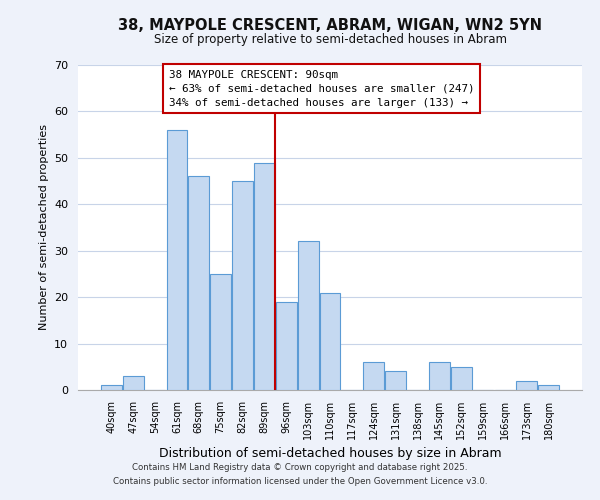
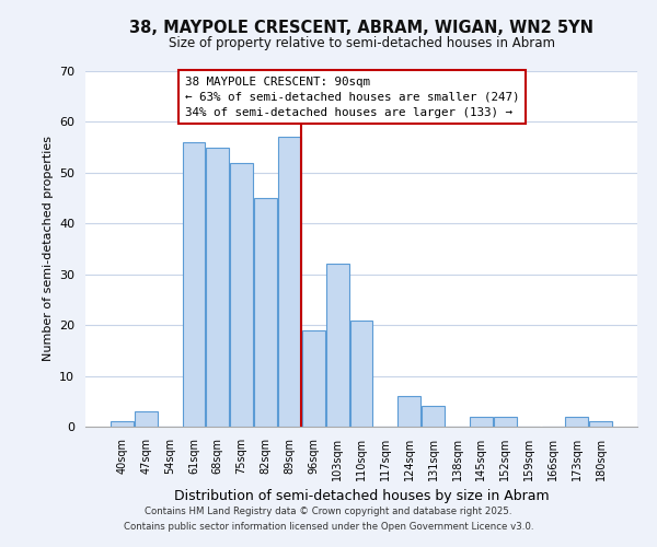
68sqm: 46 -> 55
75sqm: 25 -> 52
89sqm: 49 -> 57
145sqm: 6 -> 2
152sqm: 5 -> 2
